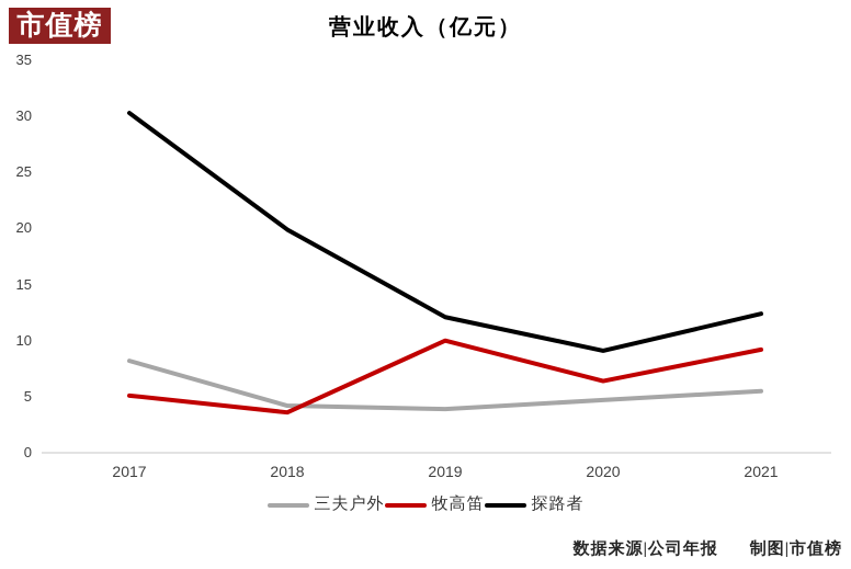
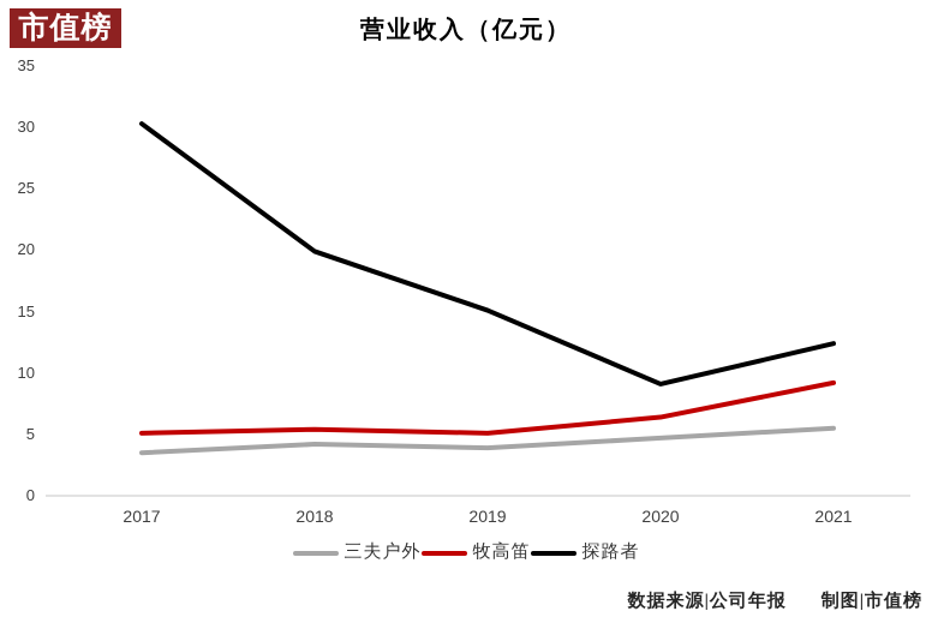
三夫户外/2017: 8.2 -> 3.5
牧高笛/2018: 3.6 -> 5.4
牧高笛/2019: 10.0 -> 5.1
探路者/2019: 12.1 -> 15.1
